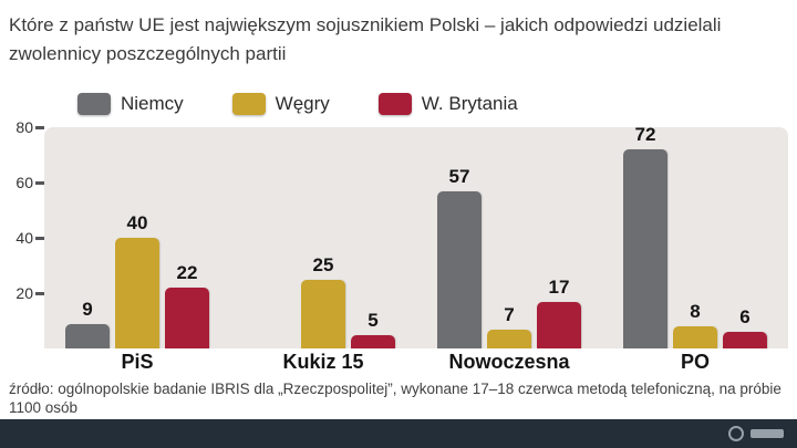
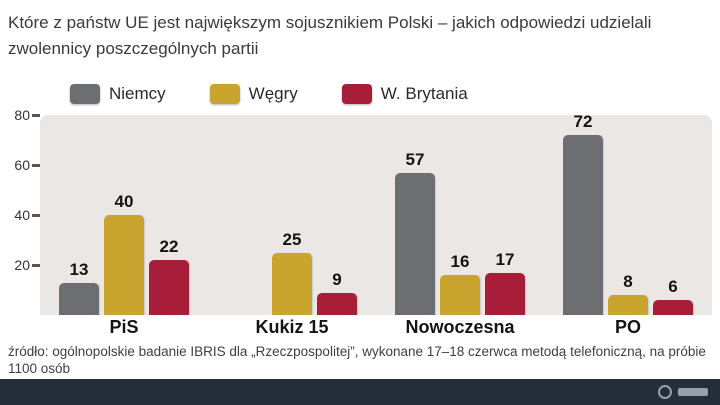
Niemcy/PiS: 9 -> 13
W. Brytania/Kukiz 15: 5 -> 9
Węgry/Nowoczesna: 7 -> 16
